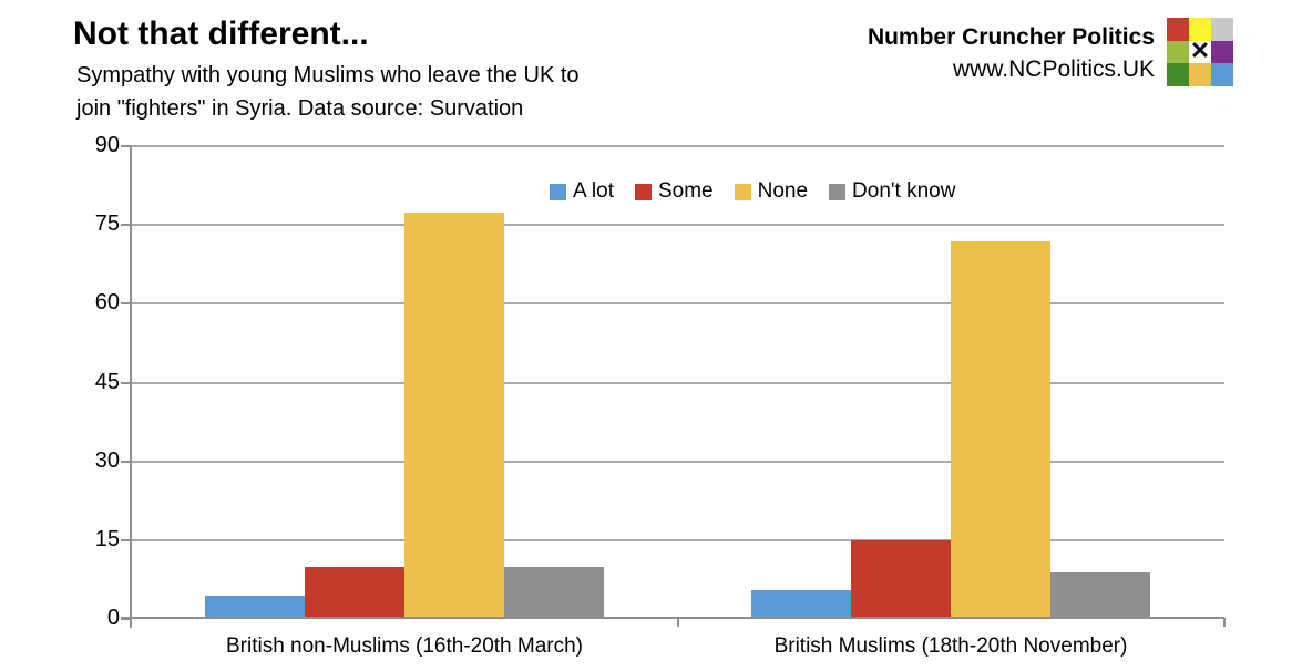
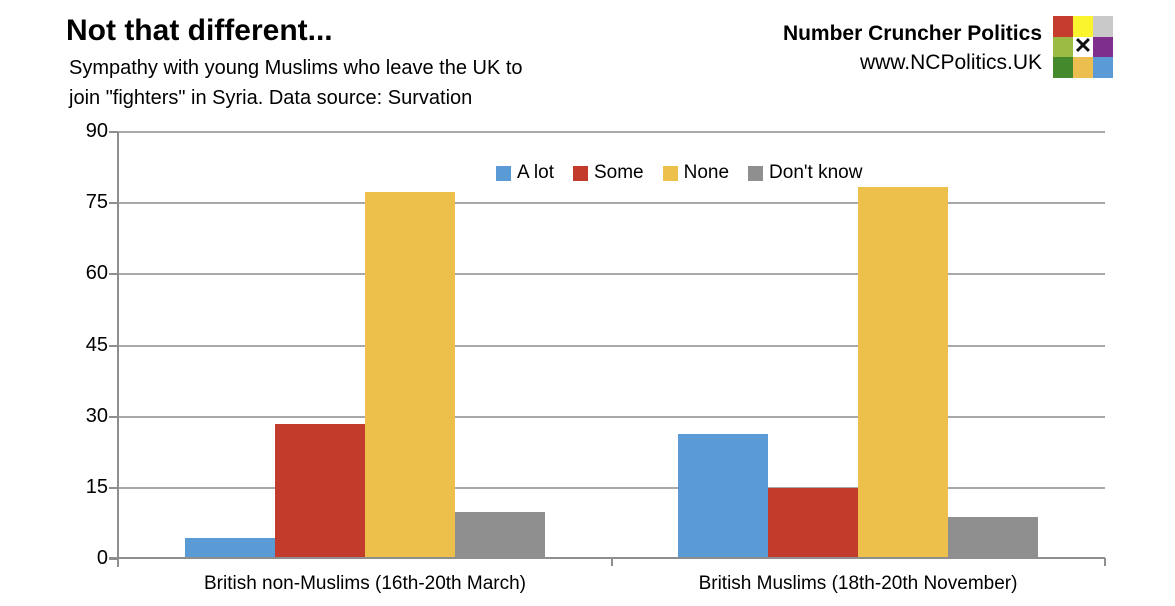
Some/British non-Muslims (16th-20th March): 10 -> 28
A lot/British Muslims (18th-20th November): 5 -> 26
None/British Muslims (18th-20th November): 72 -> 78
